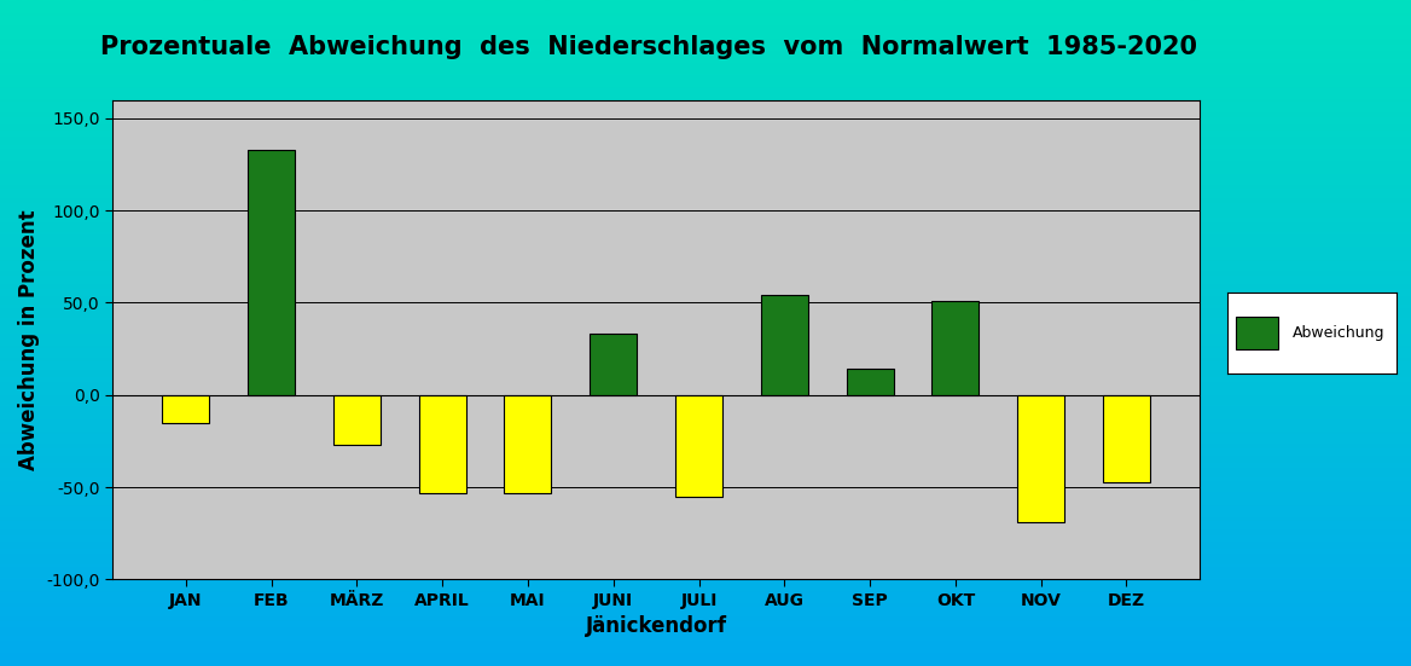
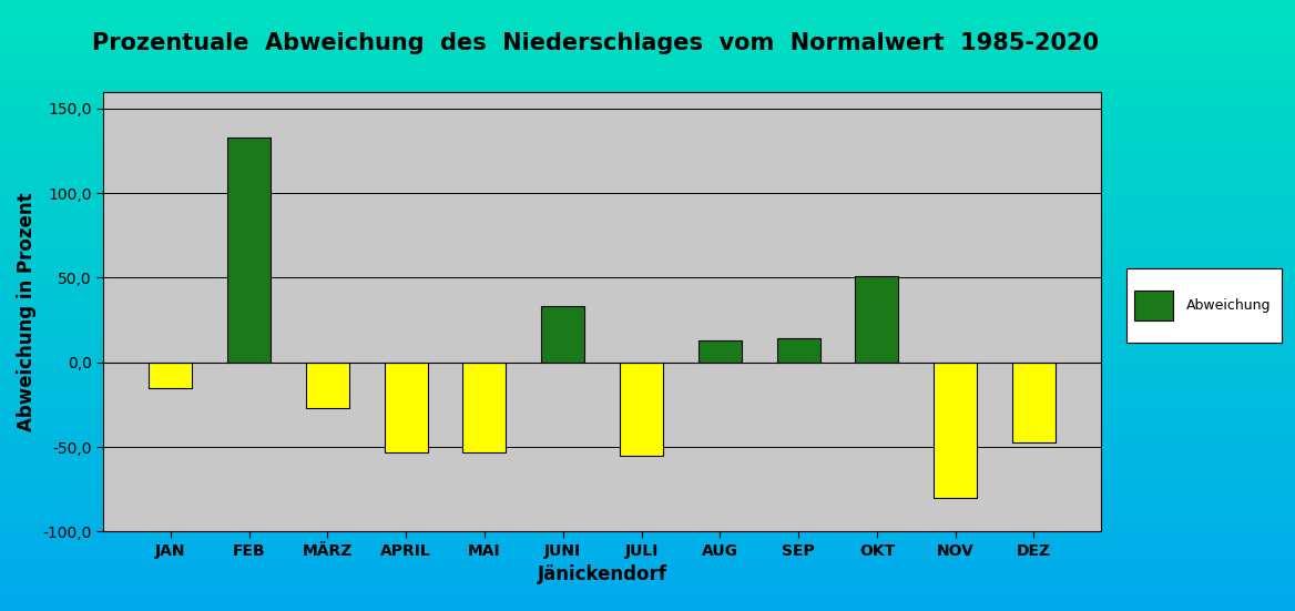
AUG: 54 -> 13
NOV: -69 -> -80
